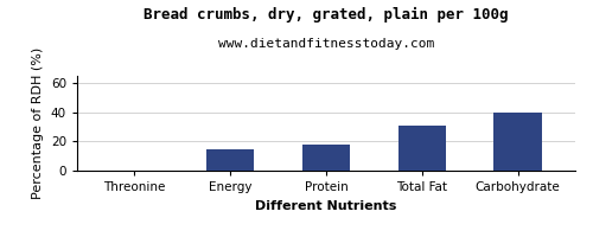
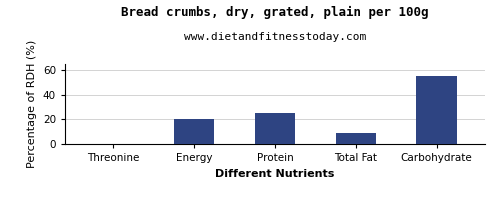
Energy: 15 -> 20
Protein: 18 -> 25
Total Fat: 31 -> 9
Carbohydrate: 40 -> 55
